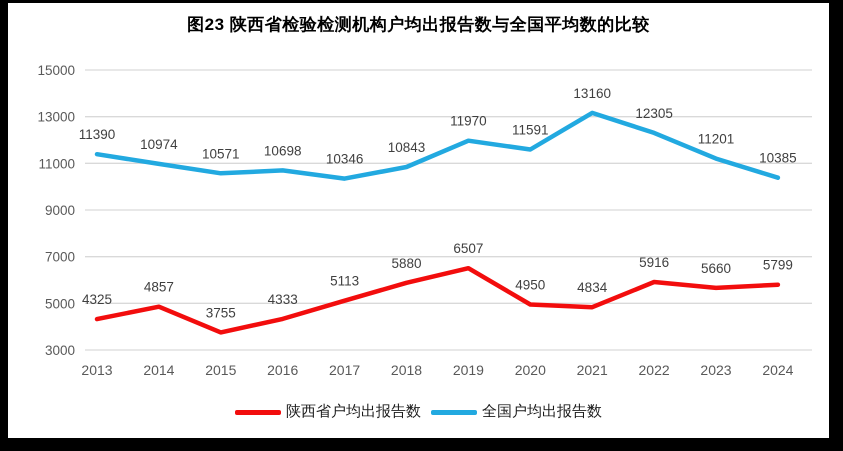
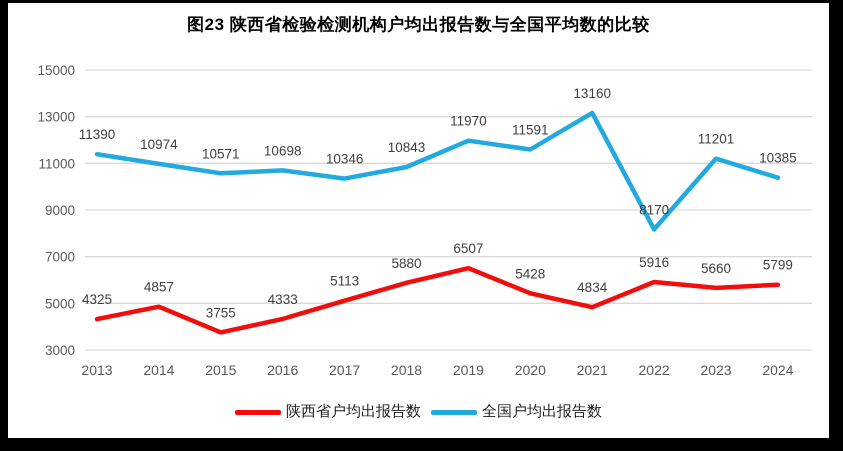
陕西省户均出报告数/2020: 4950 -> 5428
全国户均出报告数/2022: 12305 -> 8170
